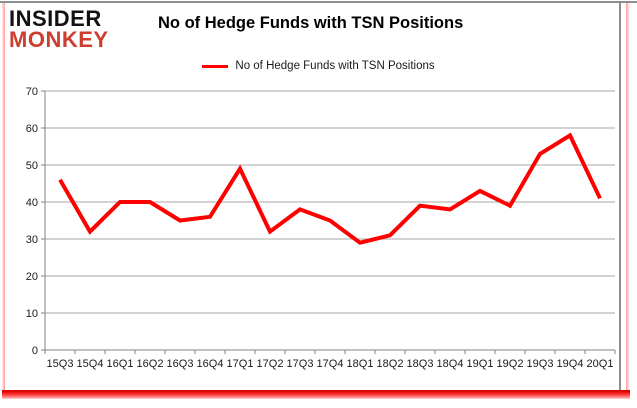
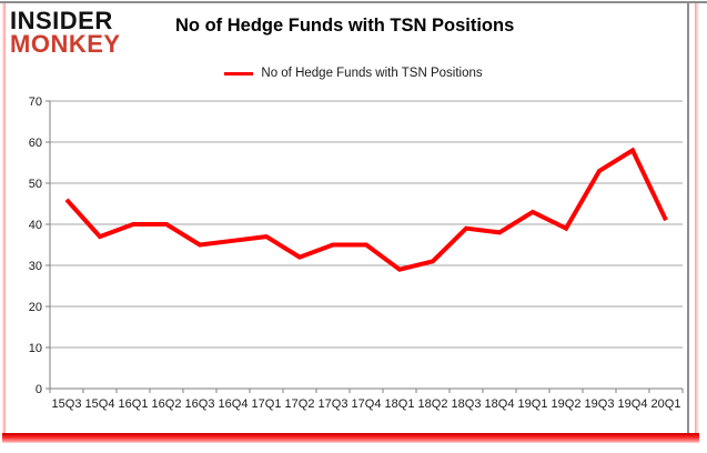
15Q4: 32 -> 37
17Q1: 49 -> 37
17Q3: 38 -> 35
